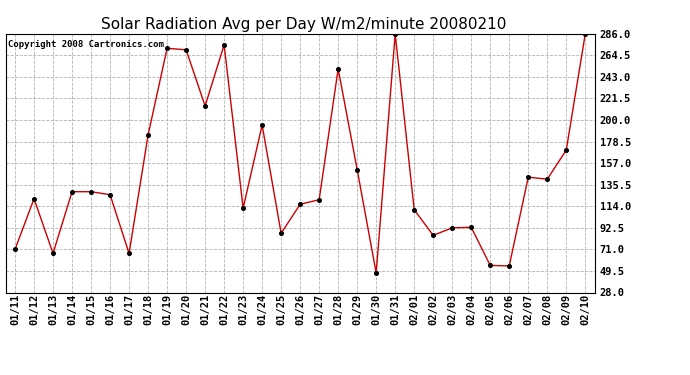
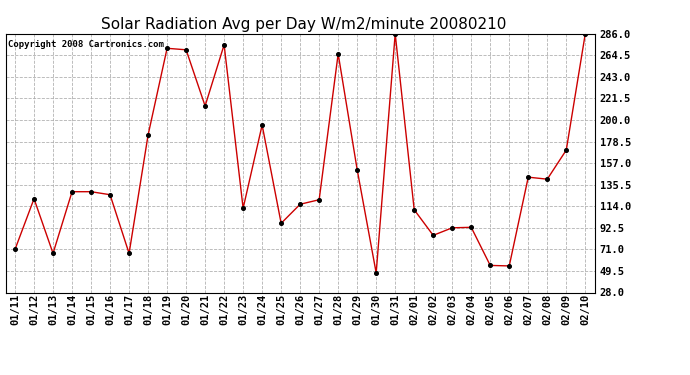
01/25: 87 -> 97
01/28: 251 -> 266
